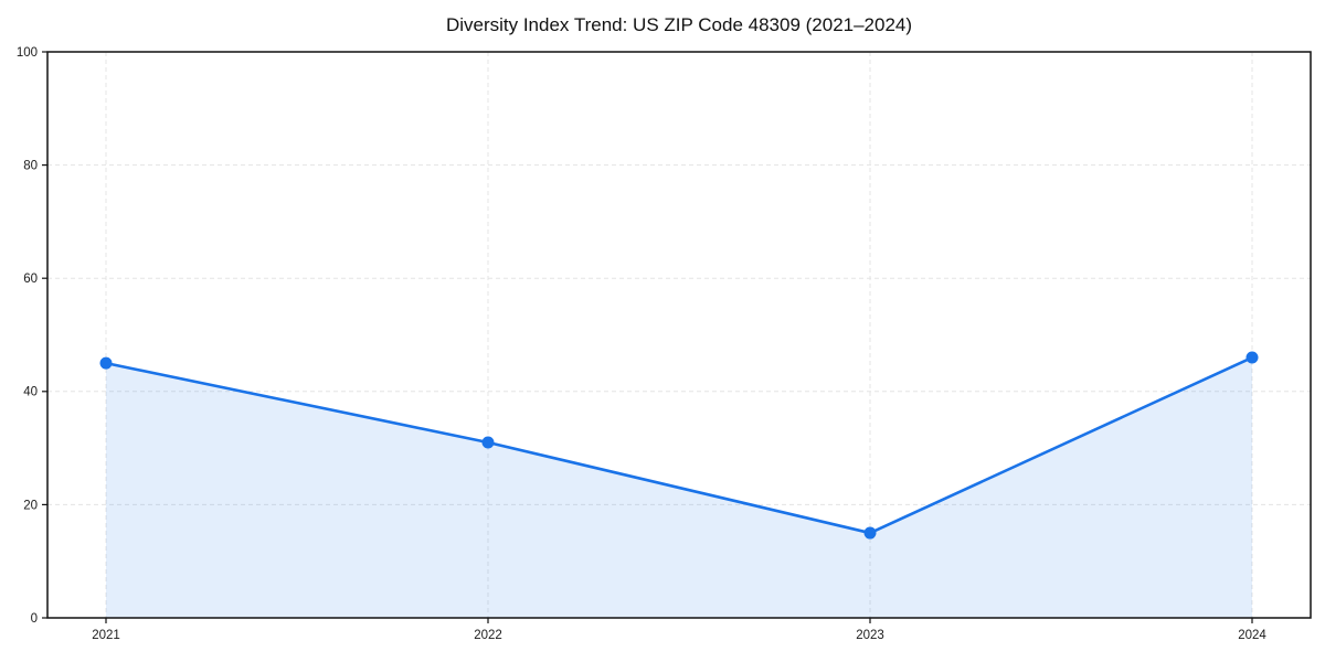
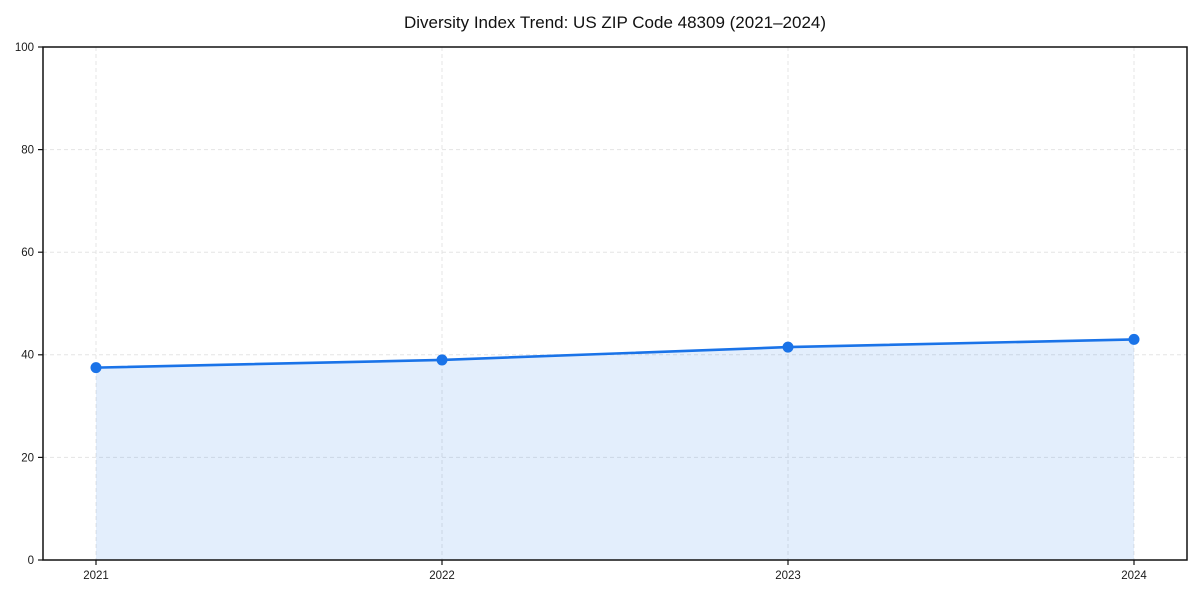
2021: 45 -> 38
2022: 31 -> 39
2023: 15 -> 42
2024: 46 -> 43
